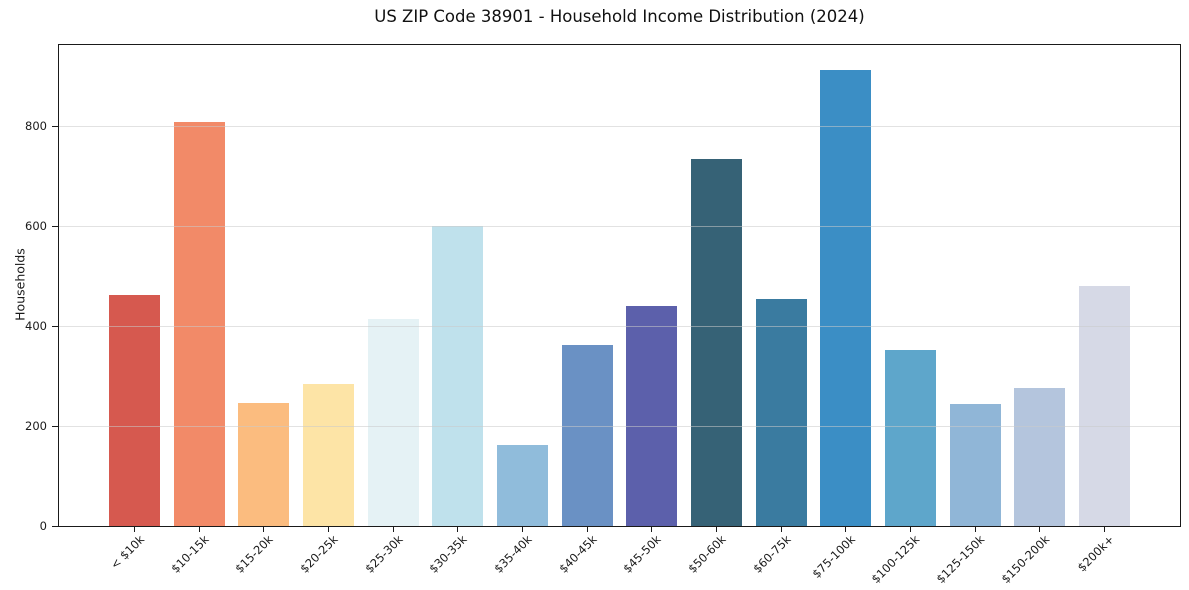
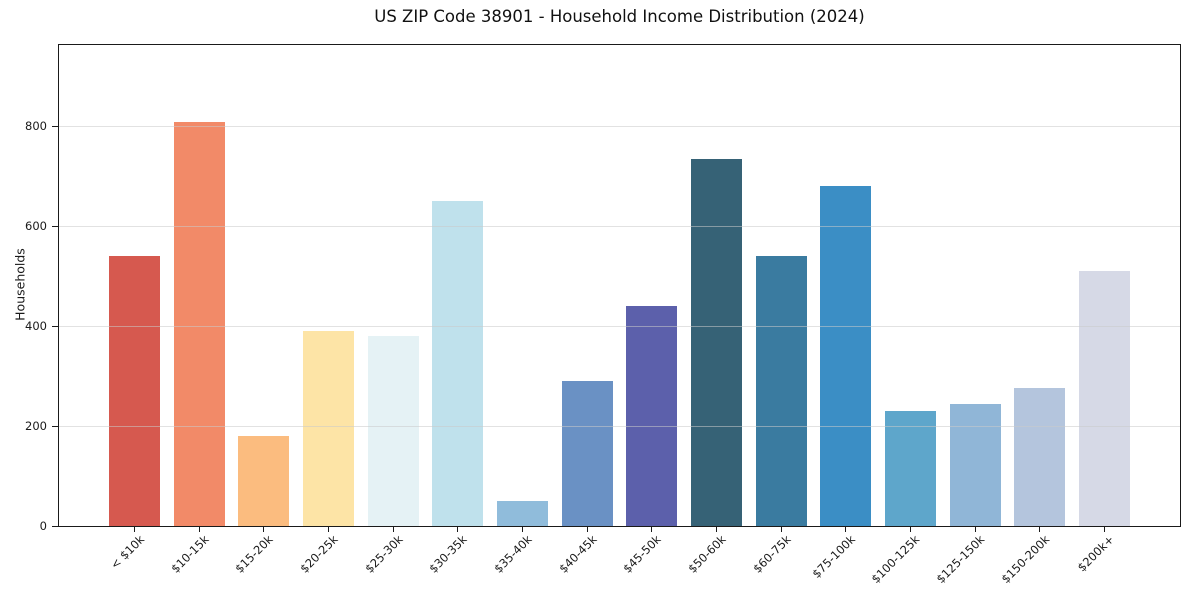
< $10k: 460 -> 540
$15-20k: 250 -> 180
$20-25k: 280 -> 390
$25-30k: 420 -> 380
$30-35k: 600 -> 650
$35-40k: 160 -> 50
$40-45k: 360 -> 290
$60-75k: 460 -> 540
$75-100k: 910 -> 680
$100-125k: 350 -> 230
$200k+: 480 -> 510
